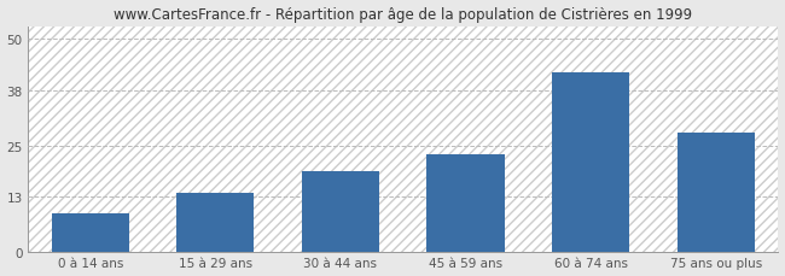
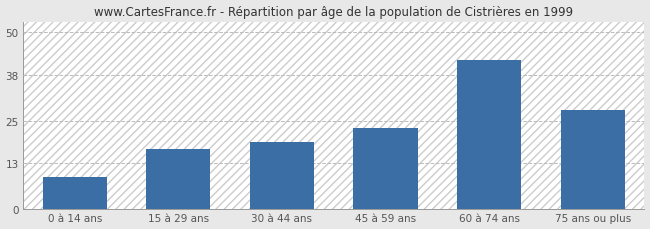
15 à 29 ans: 14 -> 17
